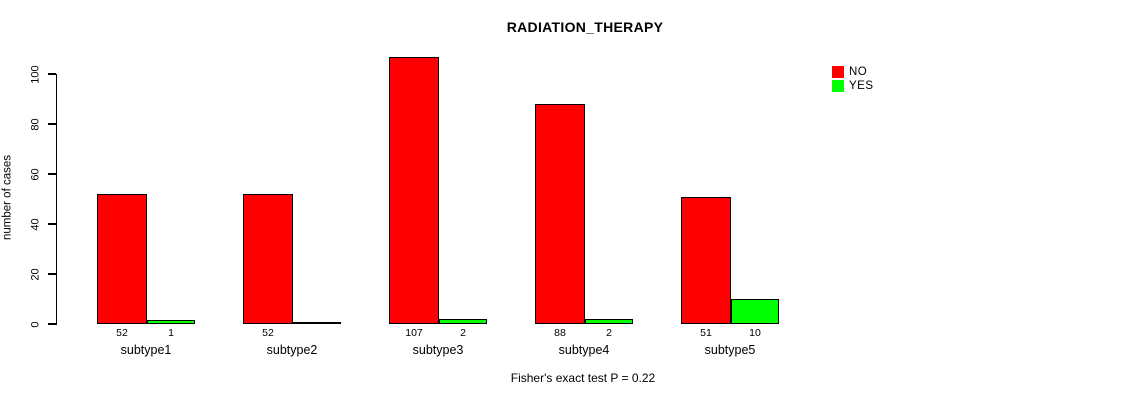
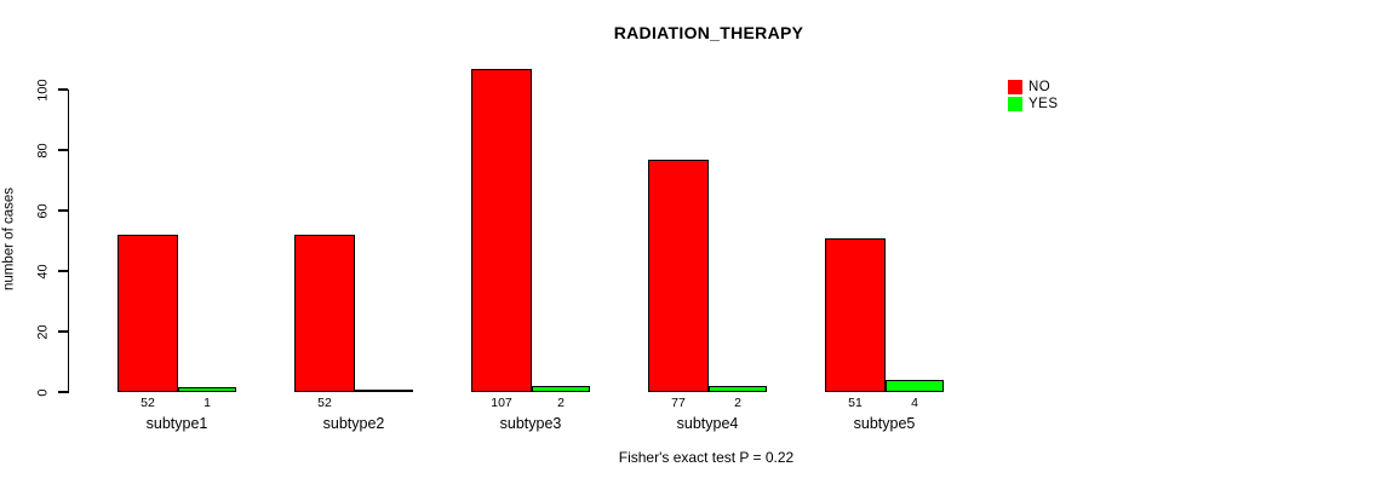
NO/subtype4: 88 -> 77
YES/subtype5: 10 -> 4
